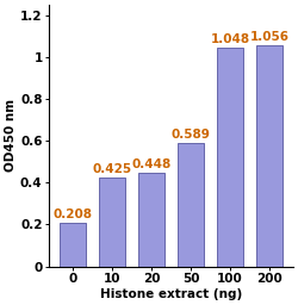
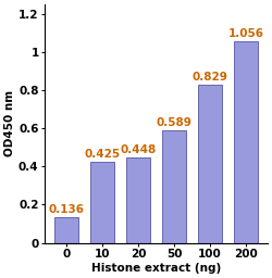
0: 0.208 -> 0.136
100: 1.048 -> 0.829
